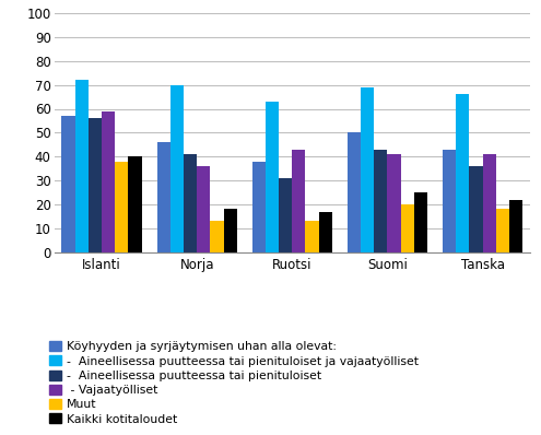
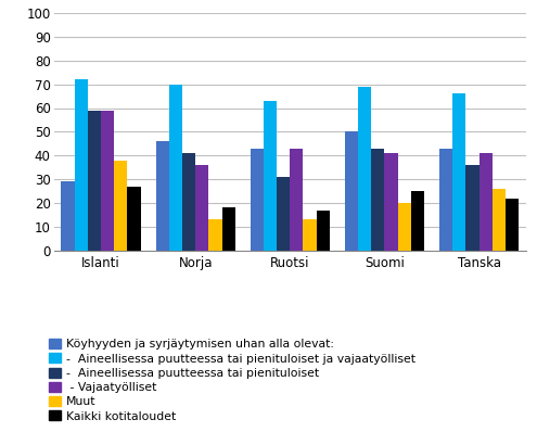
Köyhyyden ja syrjäytymisen uhan alla olevat:/Islanti: 57 -> 29
- Aineellisessa puutteessa tai pienituloiset/Islanti: 56 -> 59
Kaikki kotitaloudet/Islanti: 40 -> 27
Köyhyyden ja syrjäytymisen uhan alla olevat:/Ruotsi: 38 -> 43
Muut/Tanska: 18 -> 26
